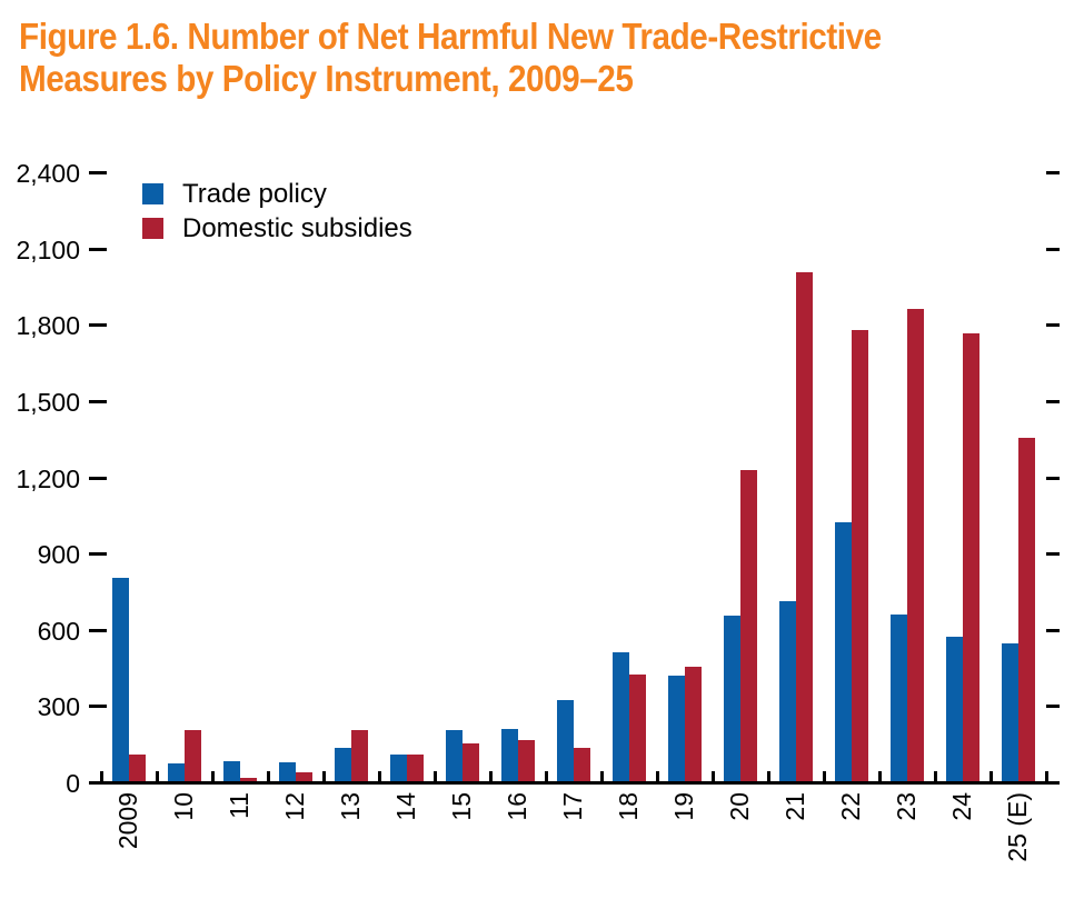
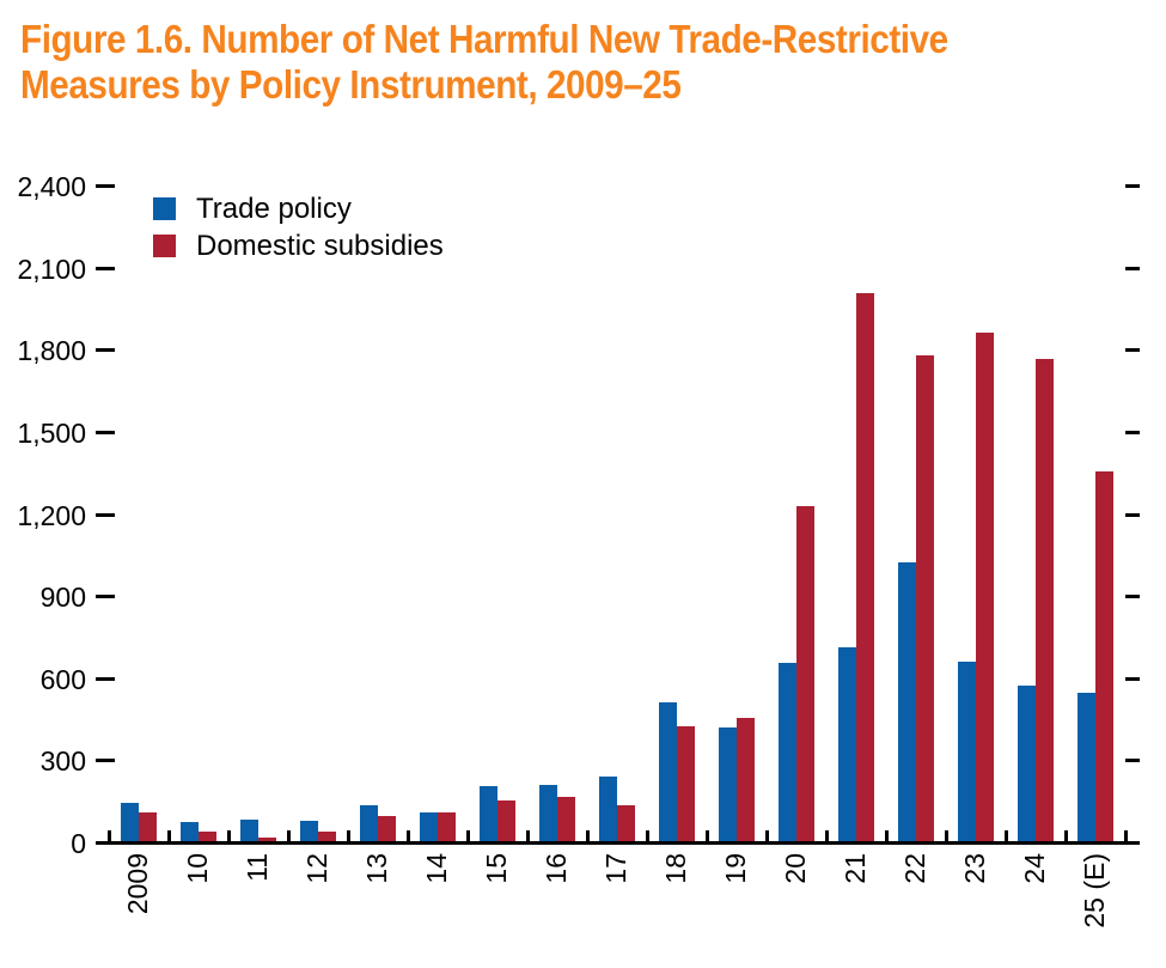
Trade policy/2009: 800 -> 140
Domestic subsidies/10: 200 -> 40
Domestic subsidies/13: 200 -> 90
Trade policy/17: 320 -> 240
